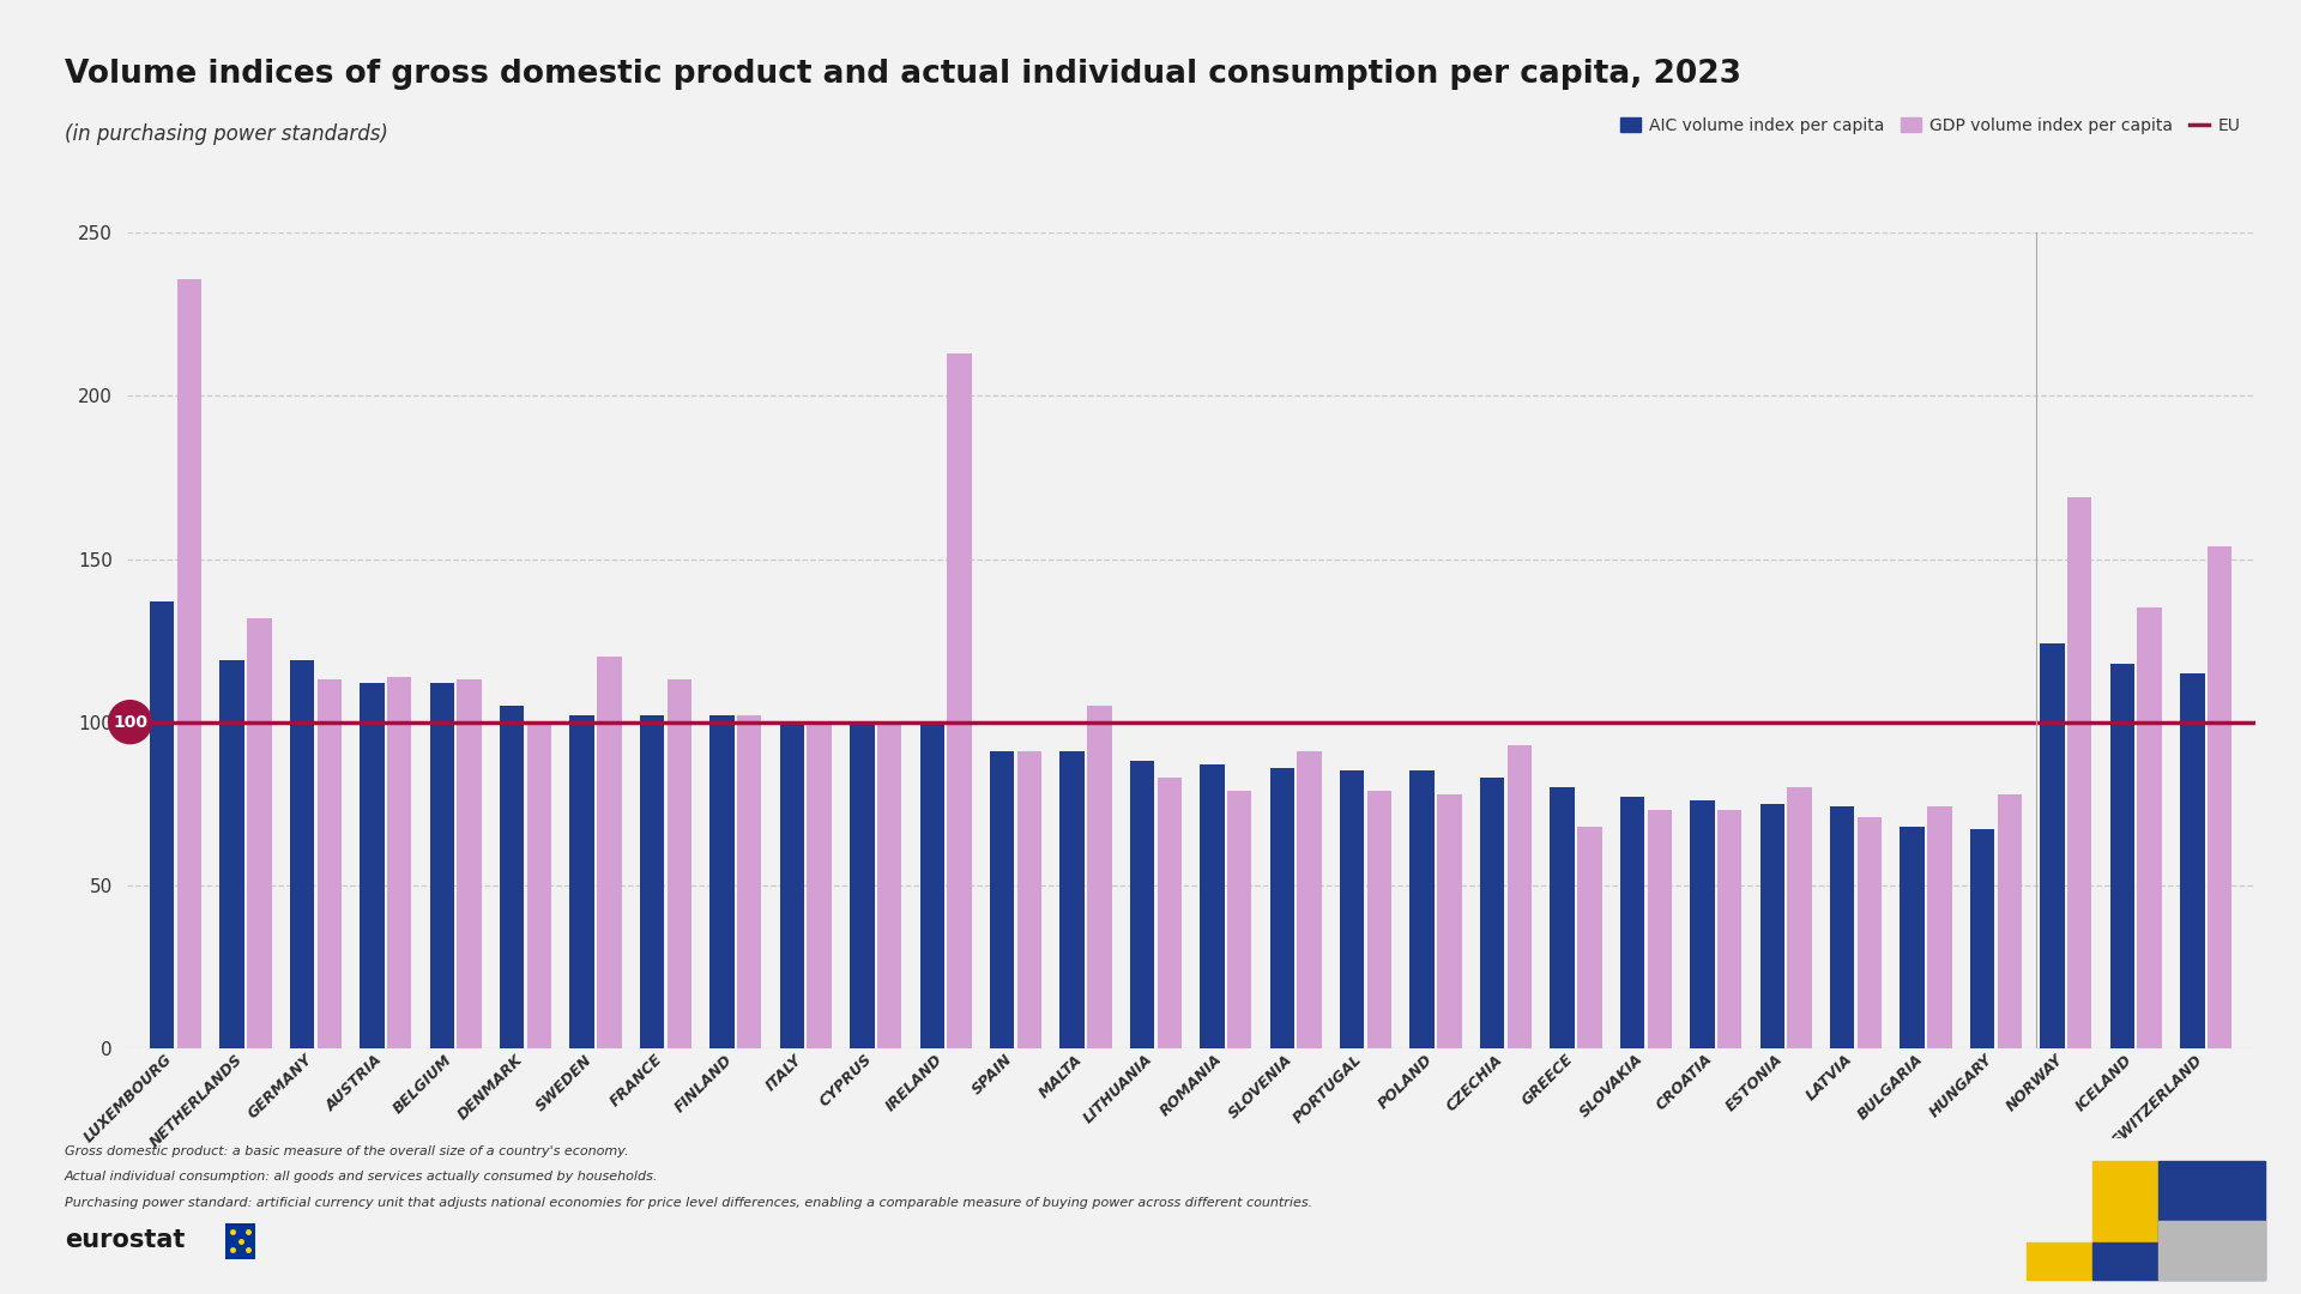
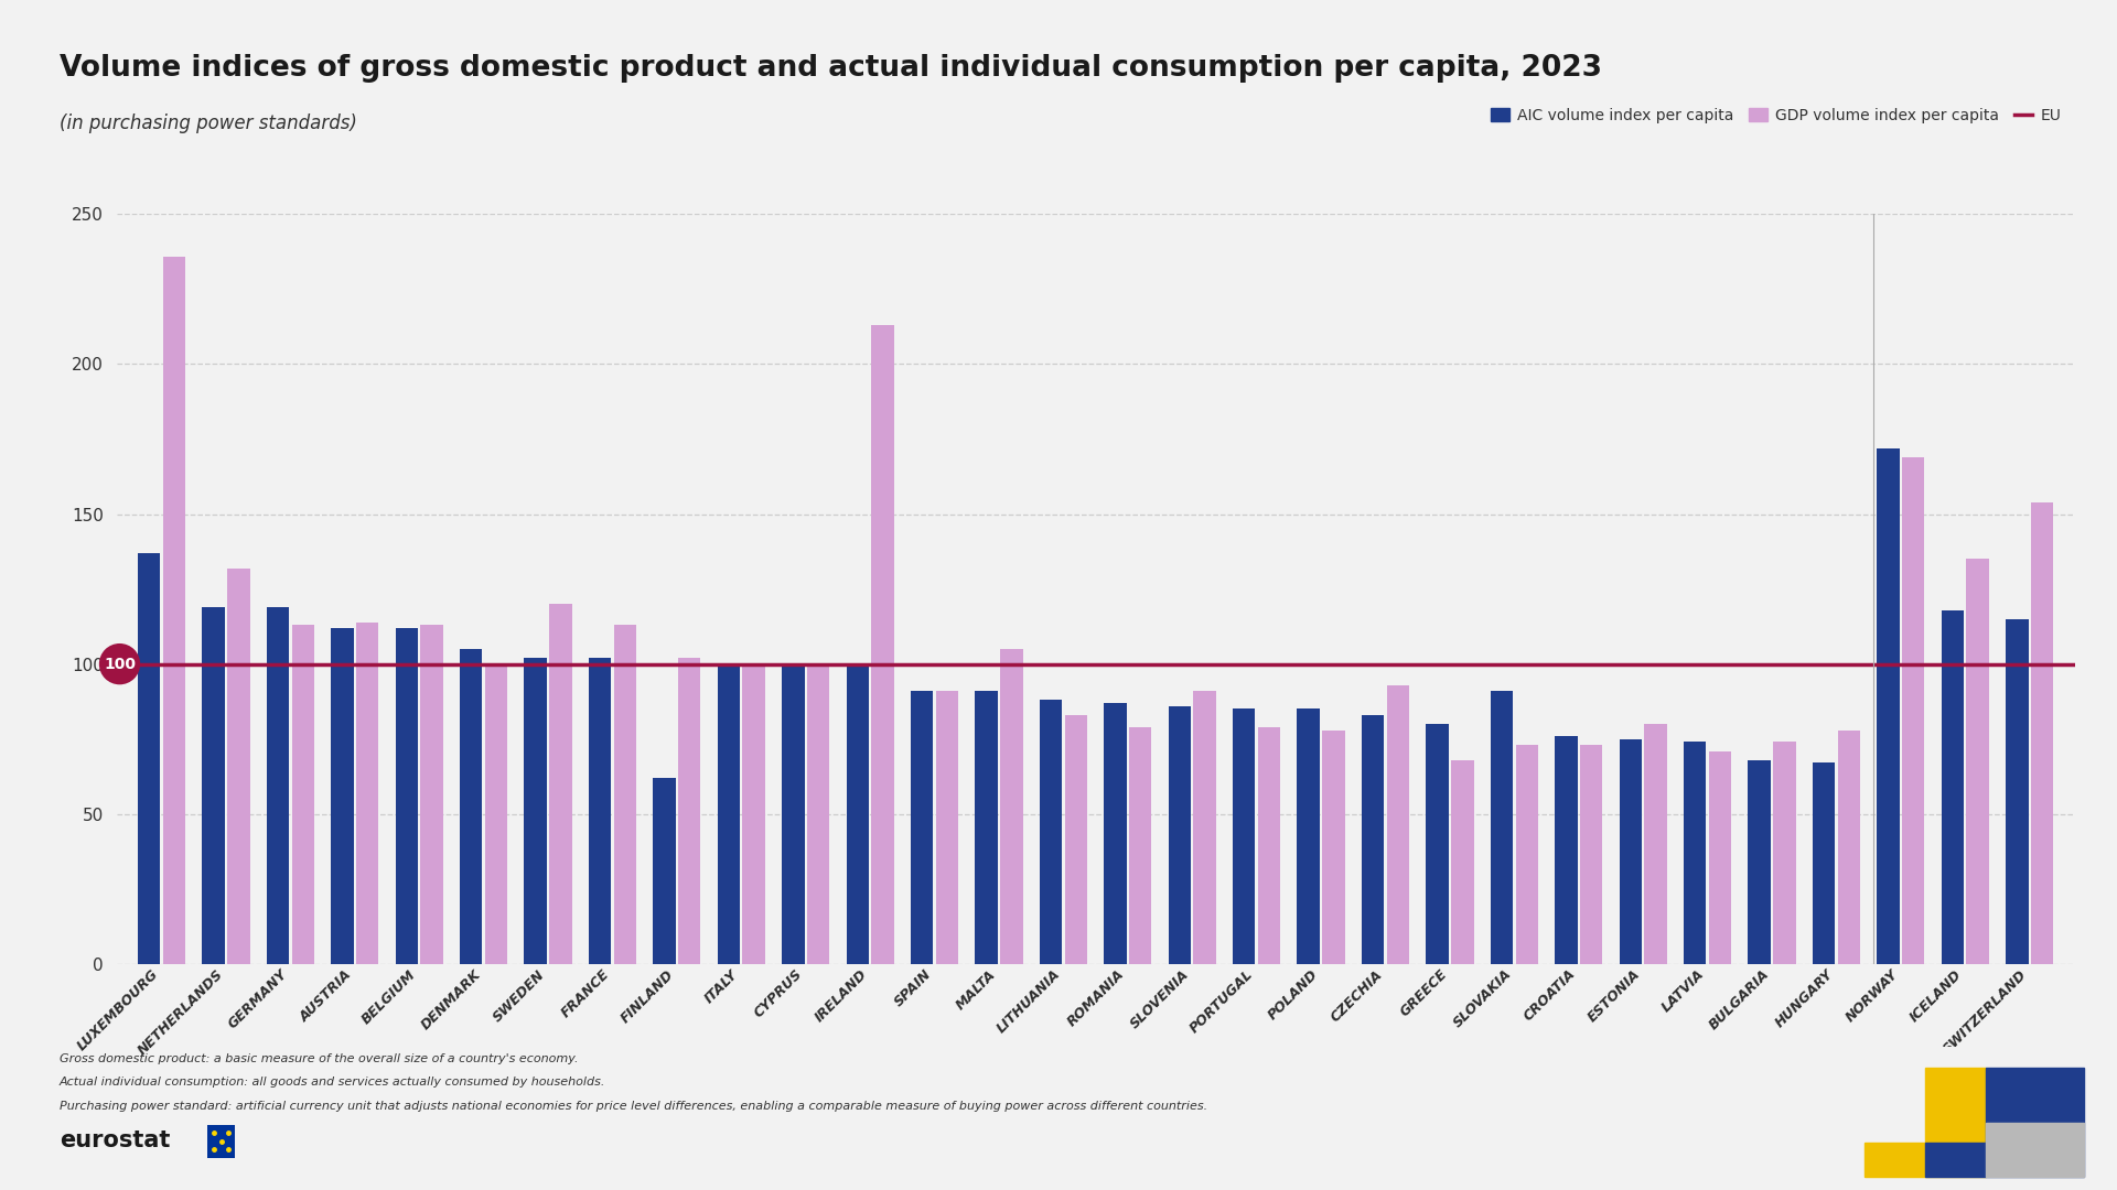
AIC volume index per capita/FINLAND: 102 -> 62
AIC volume index per capita/SLOVAKIA: 77 -> 91
AIC volume index per capita/NORWAY: 124 -> 172
